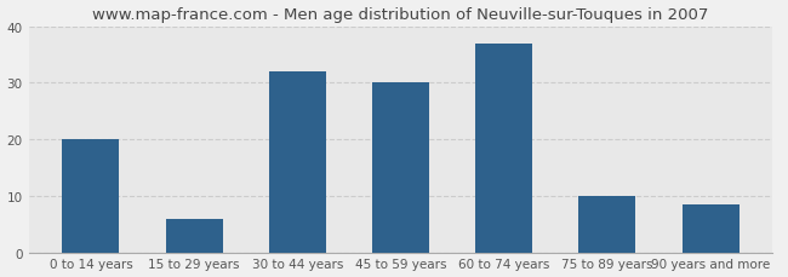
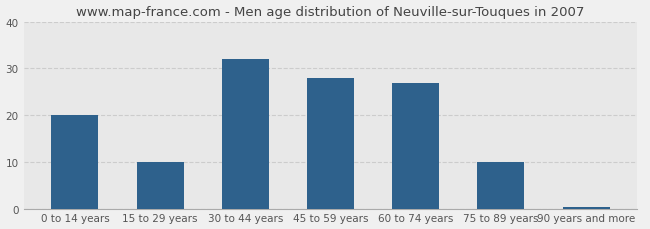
15 to 29 years: 6.0 -> 10.0
45 to 59 years: 30.0 -> 28.0
60 to 74 years: 37.0 -> 27.0
90 years and more: 8.5 -> 0.5
